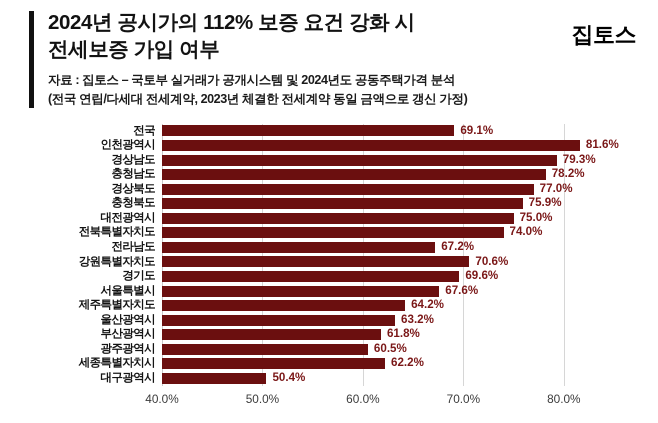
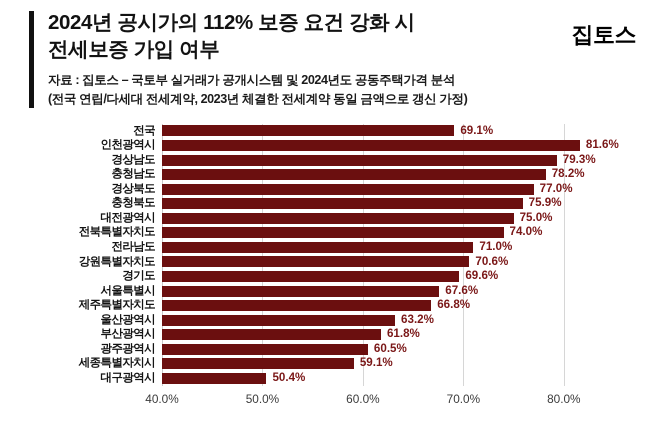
전라남도: 67.2% -> 71.0%
제주특별자치도: 64.2% -> 66.8%
세종특별자치시: 62.2% -> 59.1%
